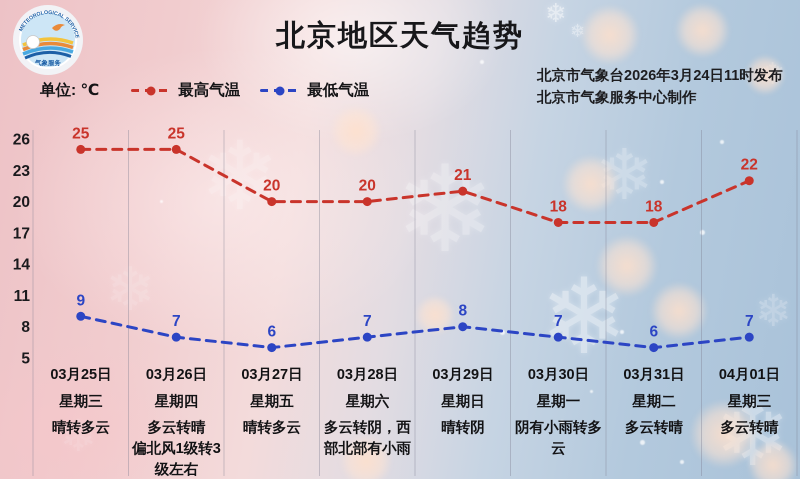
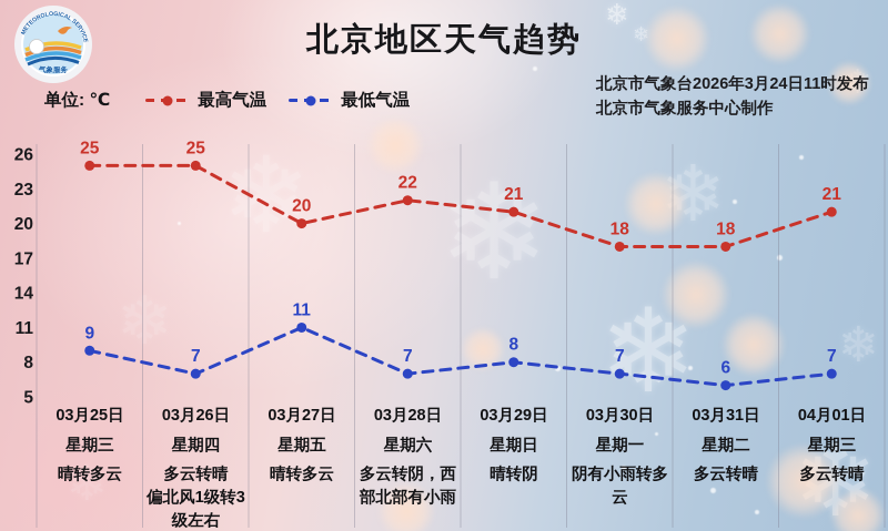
最低气温/03月27日: 6 -> 11
最高气温/03月28日: 20 -> 22
最高气温/04月01日: 22 -> 21
